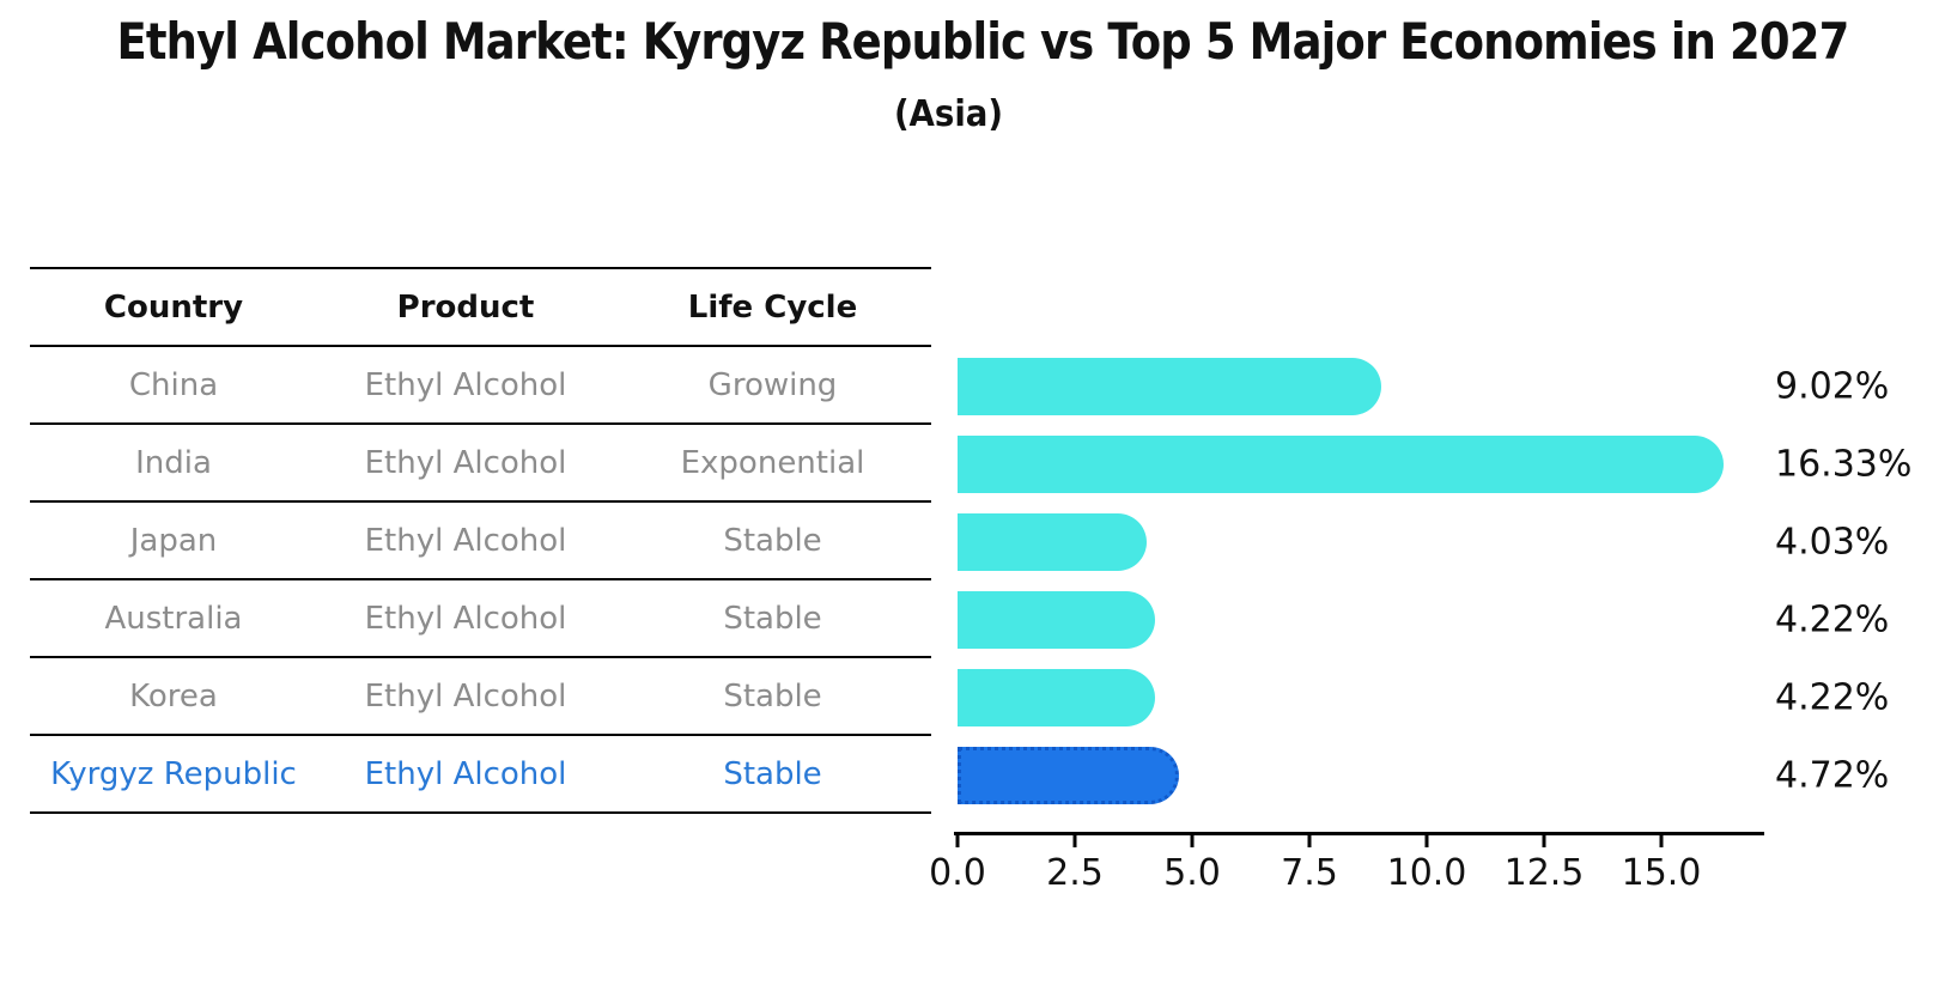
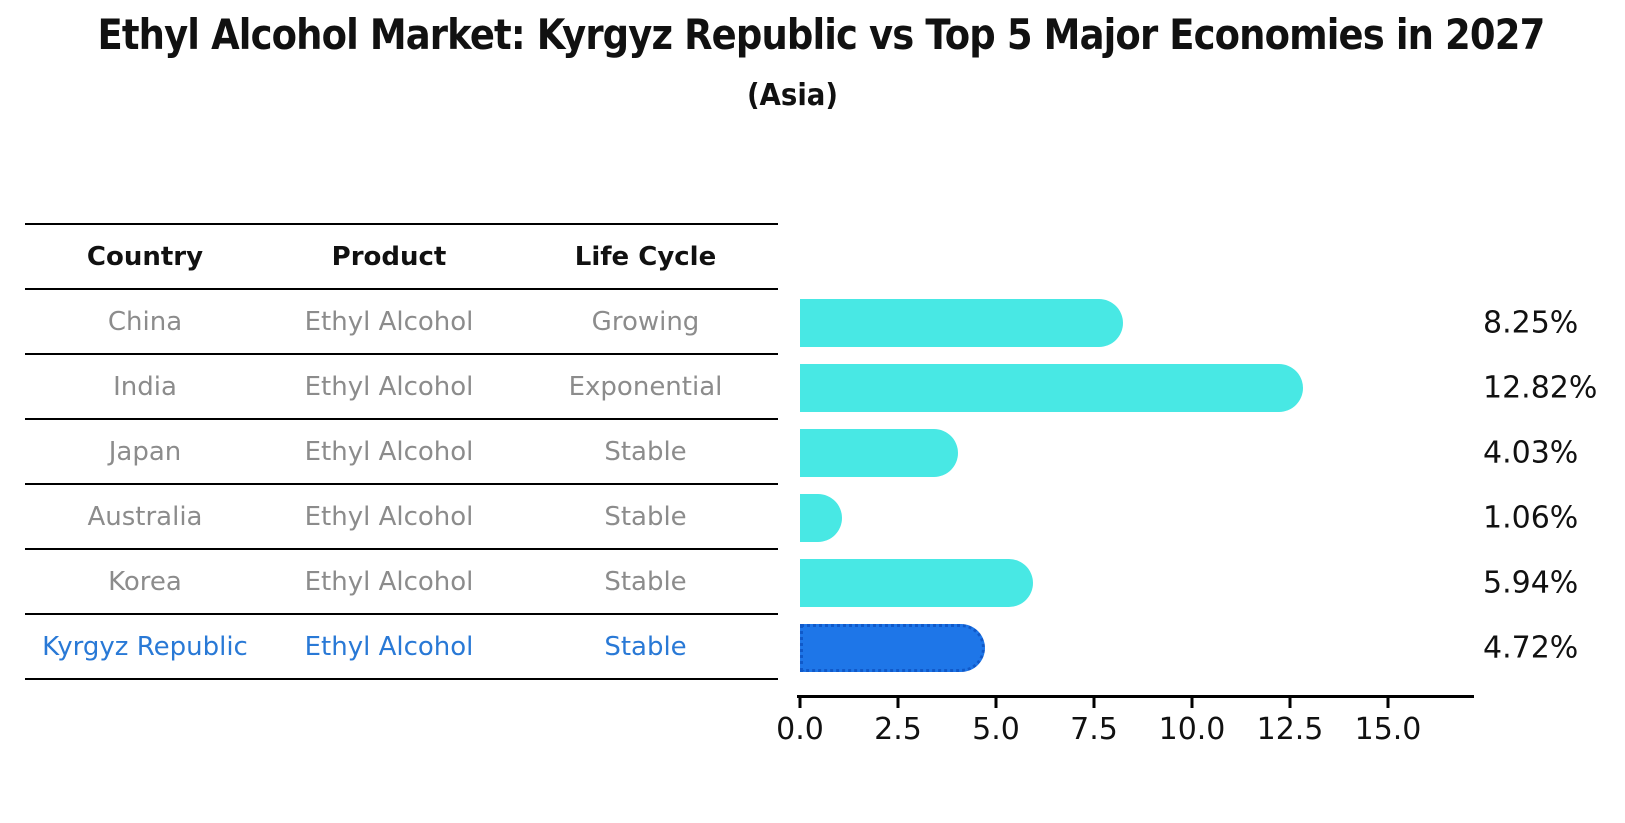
China: 9.02% -> 8.25%
India: 16.33% -> 12.82%
Australia: 4.22% -> 1.06%
Korea: 4.22% -> 5.94%
